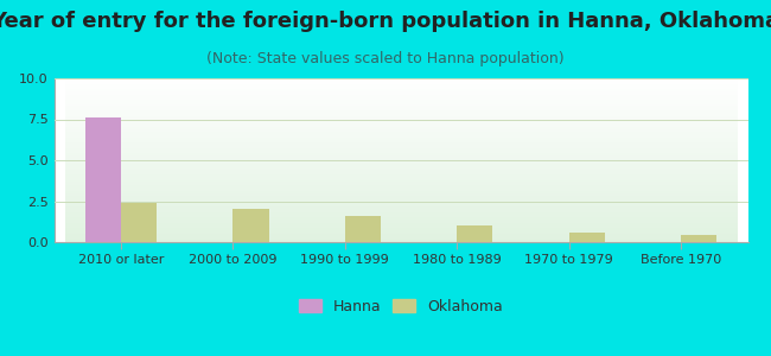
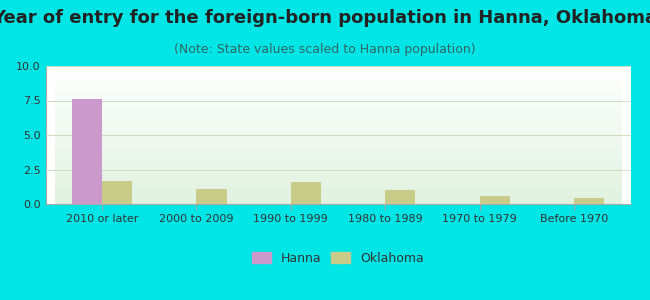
Oklahoma/2010 or later: 2.4 -> 1.7
Oklahoma/2000 to 2009: 2.0 -> 1.1
